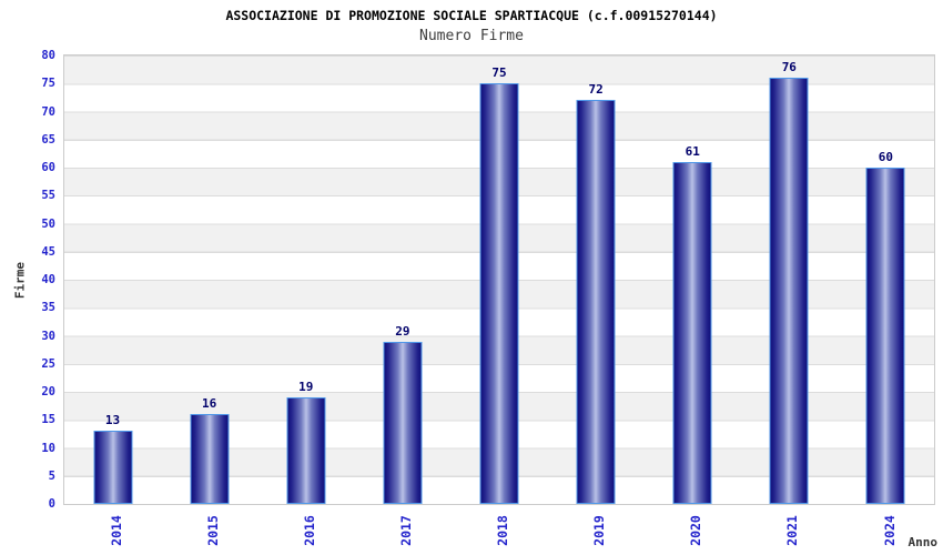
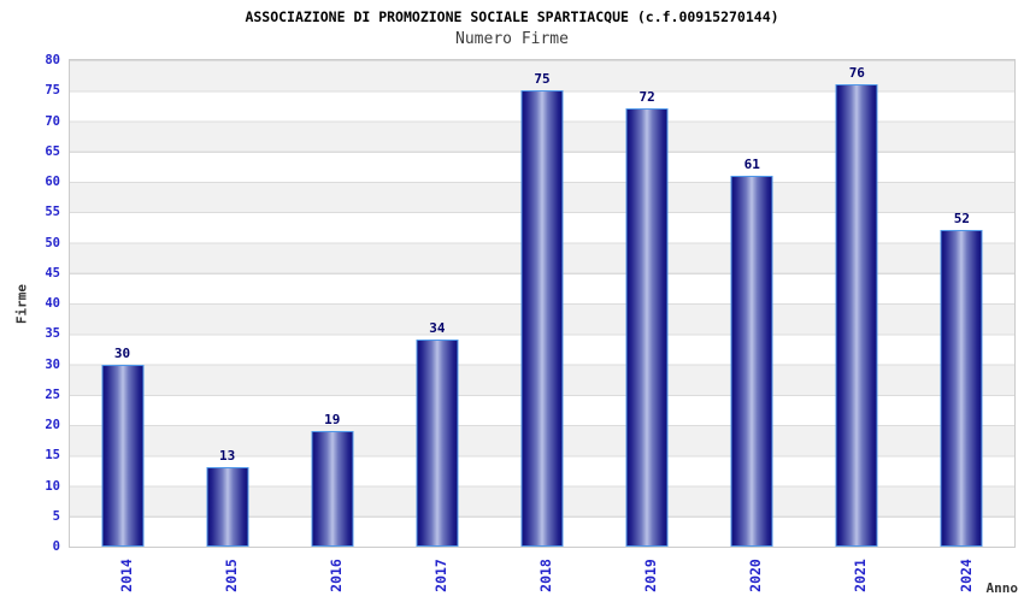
2014: 13 -> 30
2015: 16 -> 13
2017: 29 -> 34
2024: 60 -> 52
